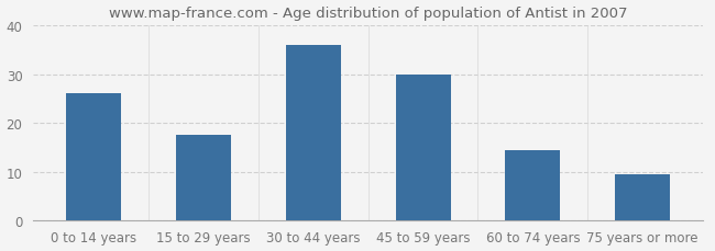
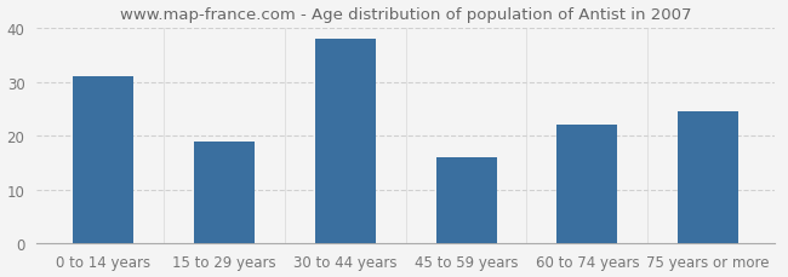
0 to 14 years: 26.0 -> 31.0
15 to 29 years: 17.5 -> 19.0
30 to 44 years: 36.0 -> 38.0
45 to 59 years: 30.0 -> 16.0
60 to 74 years: 14.5 -> 22.0
75 years or more: 9.5 -> 24.5
